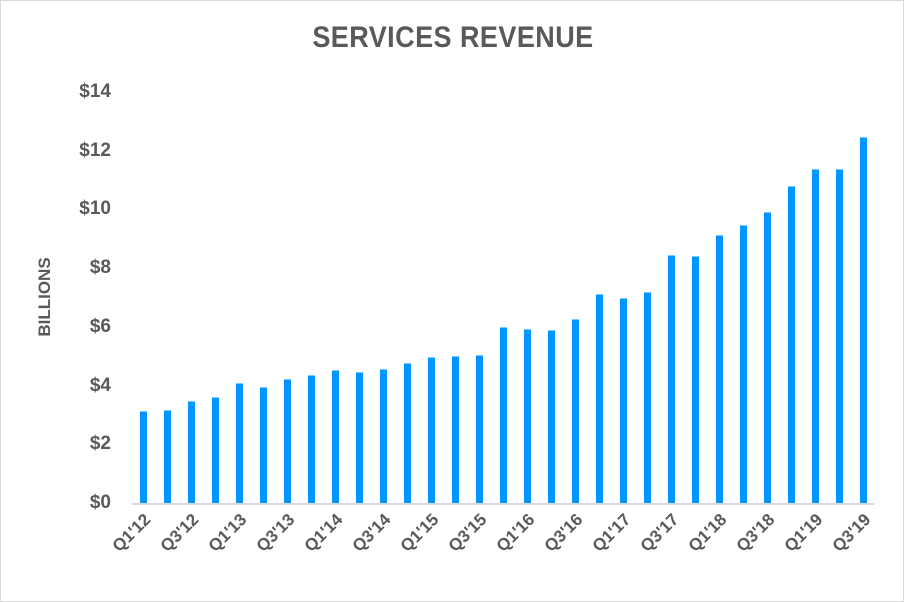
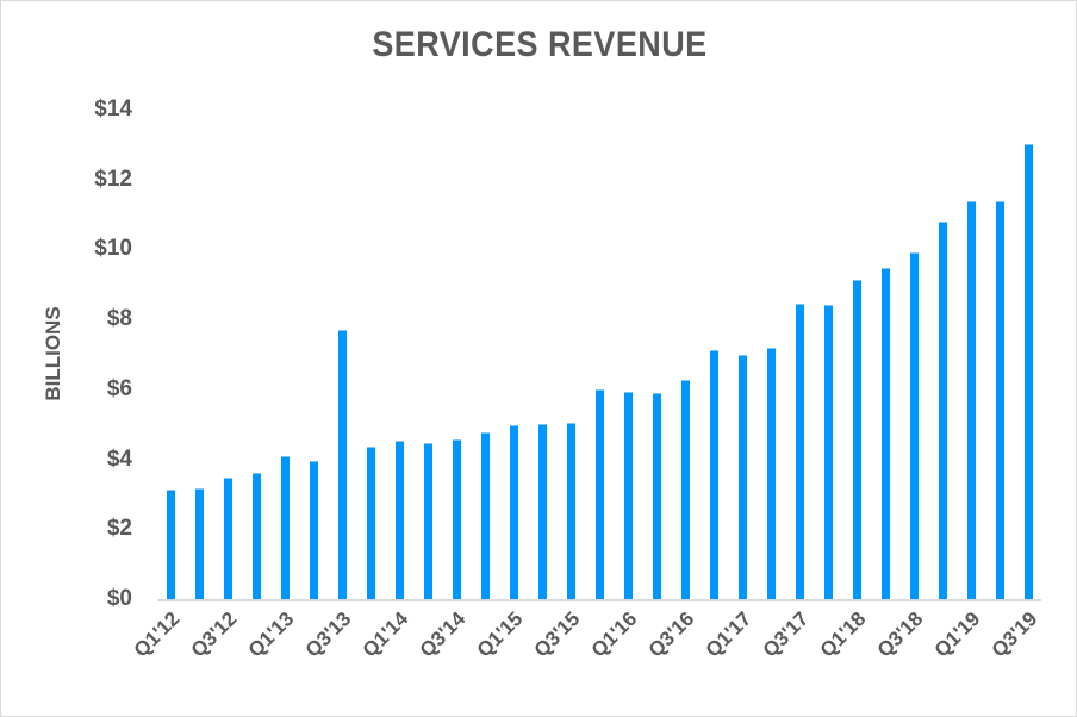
Q3'13: $4.2 -> $7.7
Q3'19: $12.5 -> $13.0
